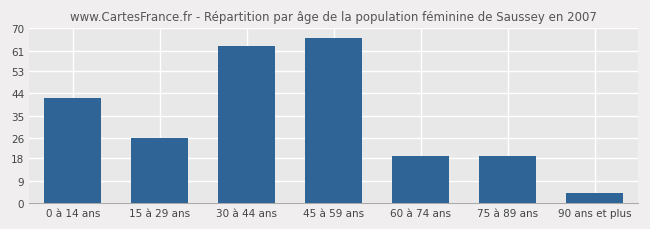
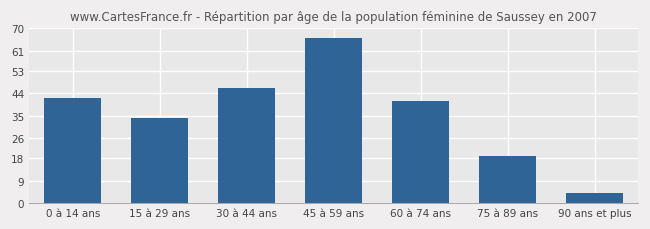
15 à 29 ans: 26 -> 34
30 à 44 ans: 63 -> 46
60 à 74 ans: 19 -> 41
